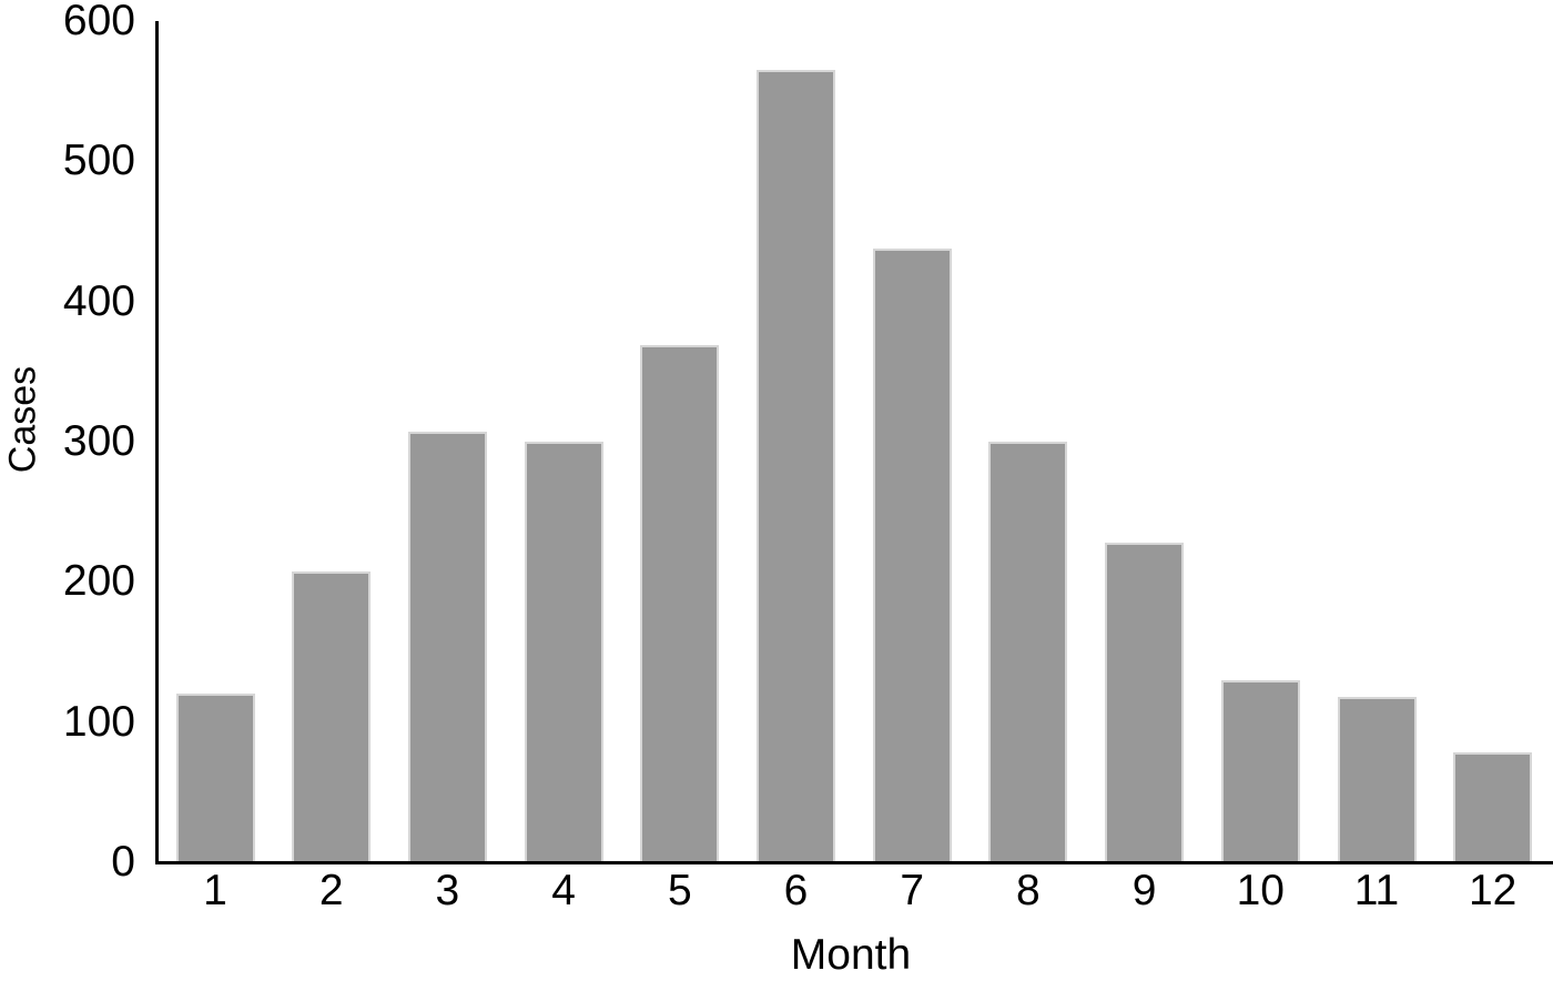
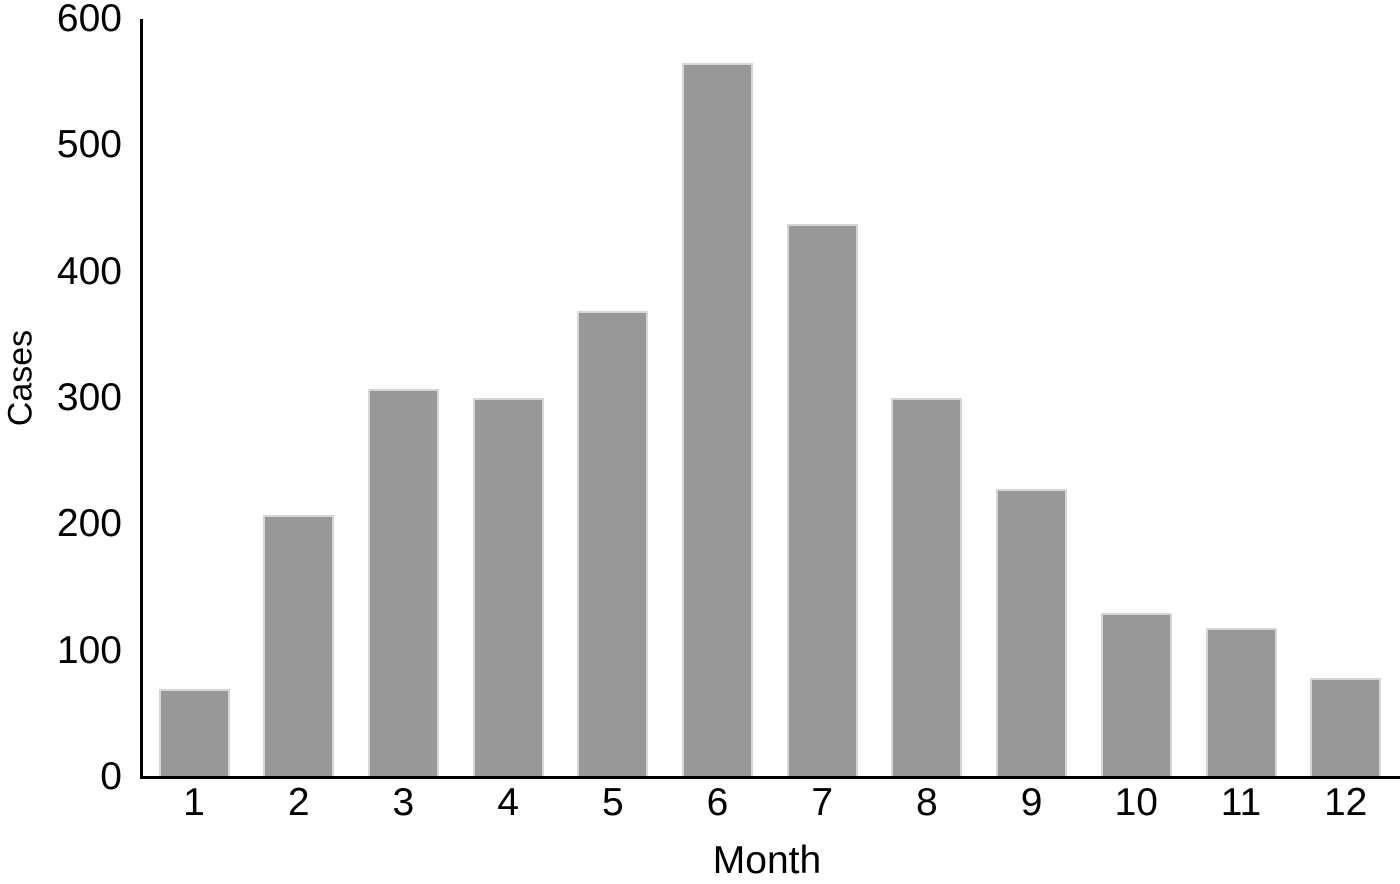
1: 120 -> 70
